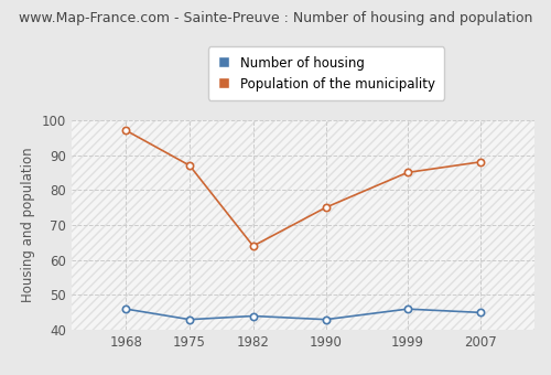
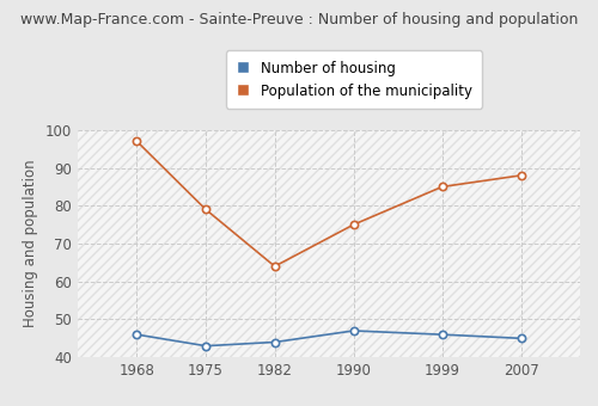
Population of the municipality/1975: 87 -> 79
Number of housing/1990: 43 -> 47
